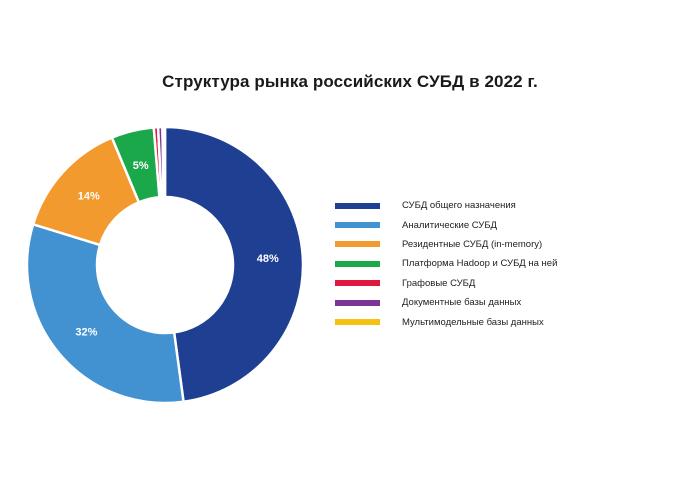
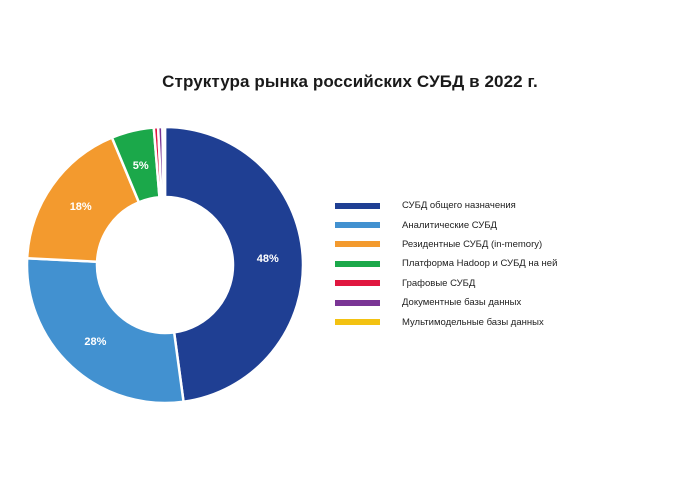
Аналитические СУБД: 32% -> 28%
Резидентные СУБД (in-memory): 14% -> 18%
